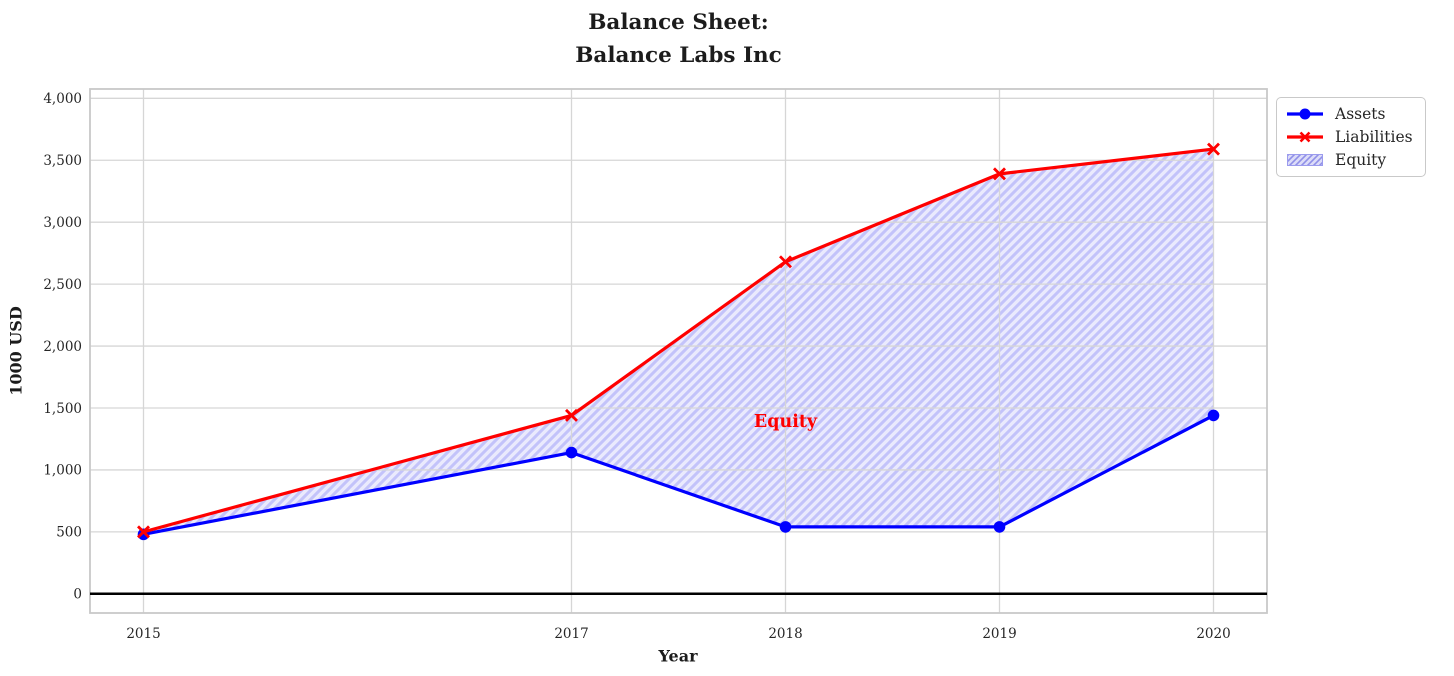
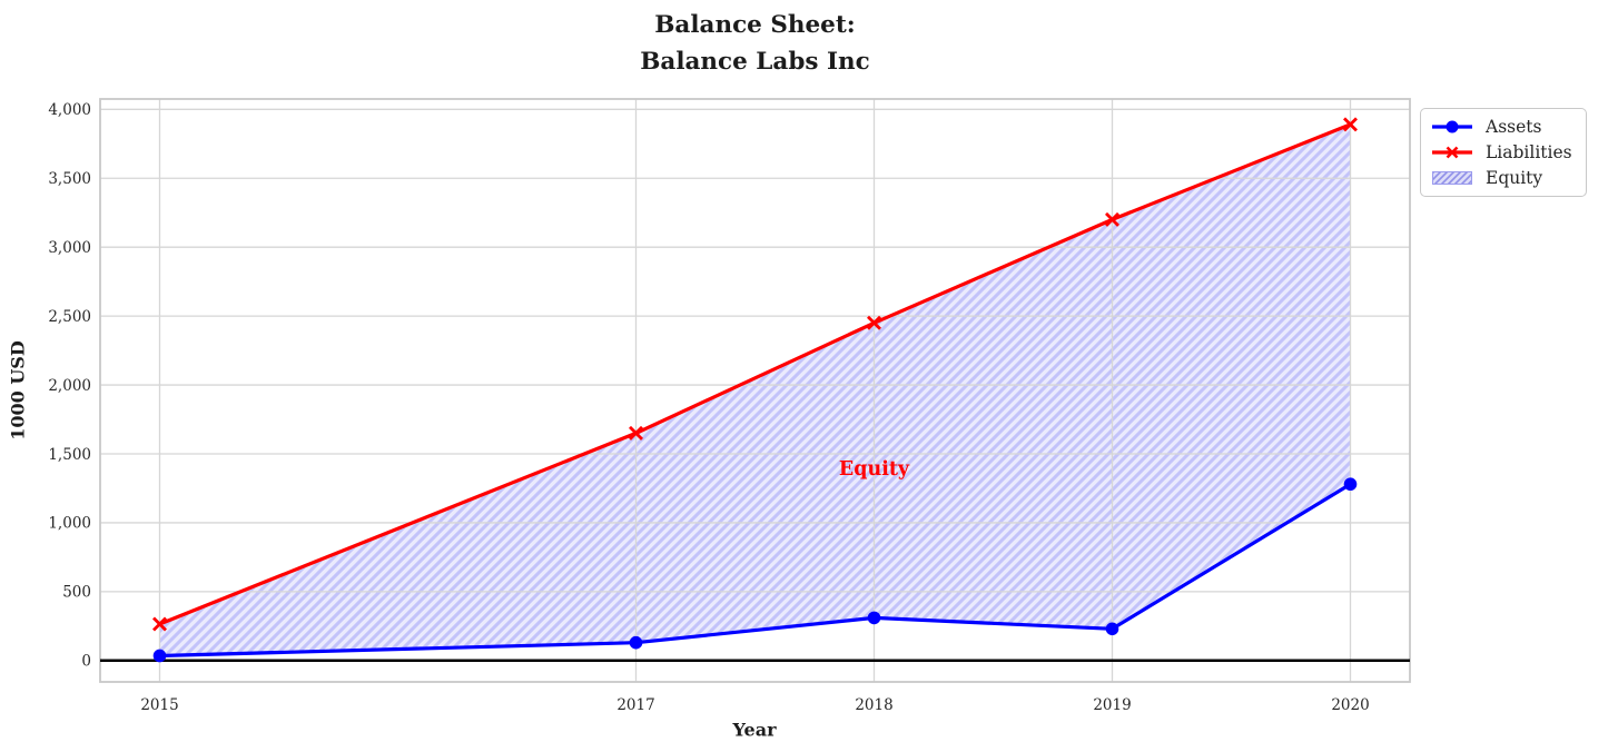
Assets/2015: 480 -> 40
Liabilities/2015: 500 -> 260
Assets/2017: 1140 -> 130
Liabilities/2017: 1440 -> 1650
Assets/2018: 540 -> 310
Liabilities/2018: 2680 -> 2450
Assets/2019: 540 -> 230
Liabilities/2019: 3390 -> 3200
Assets/2020: 1440 -> 1280
Liabilities/2020: 3590 -> 3890
